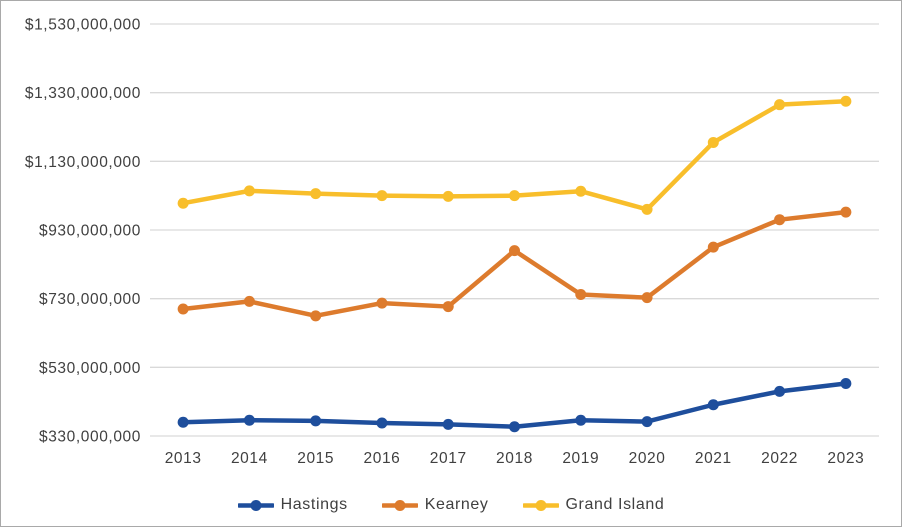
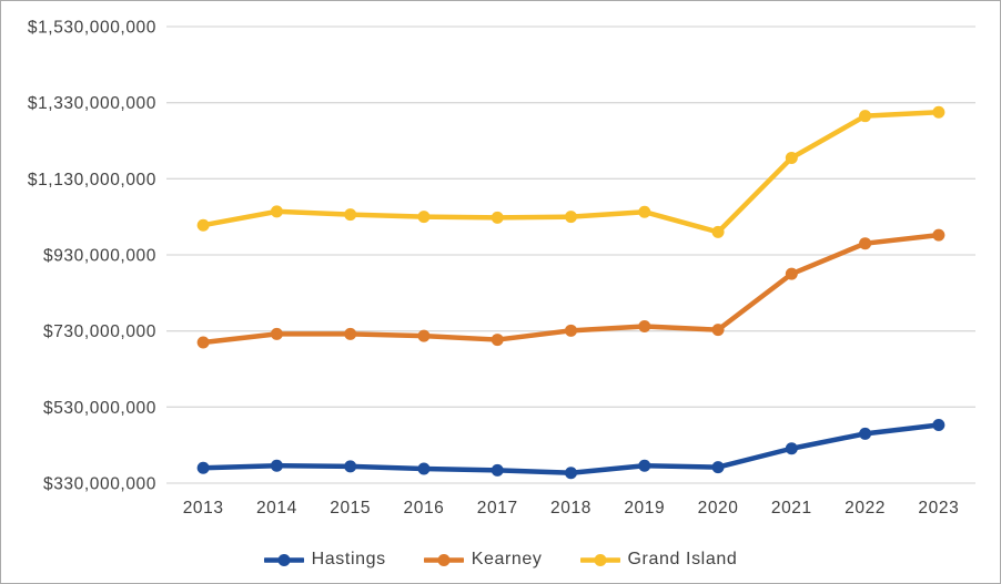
Kearney/2015: $680000000 -> $720000000
Kearney/2018: $870000000 -> $730000000
